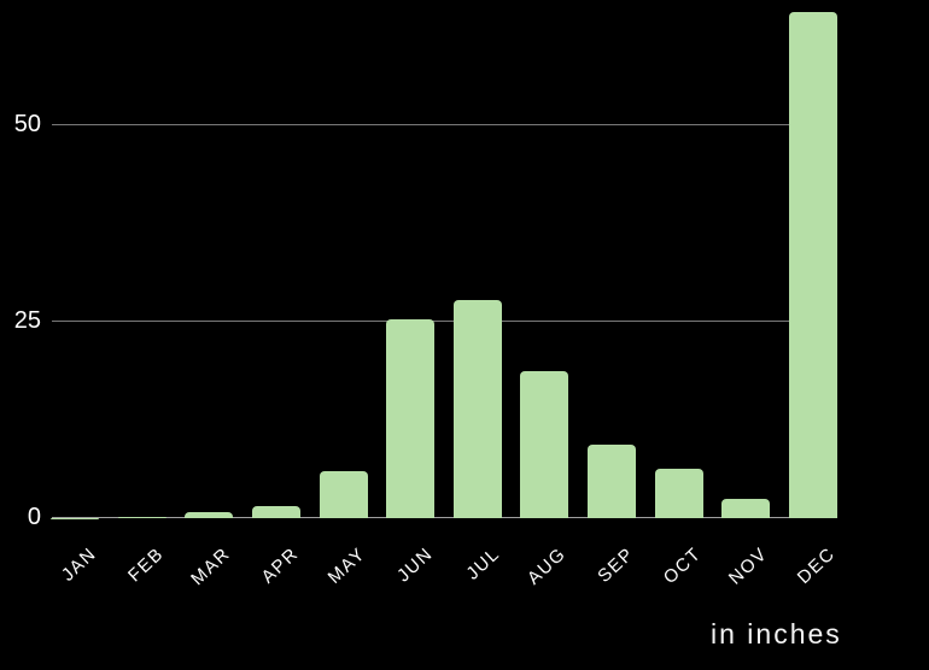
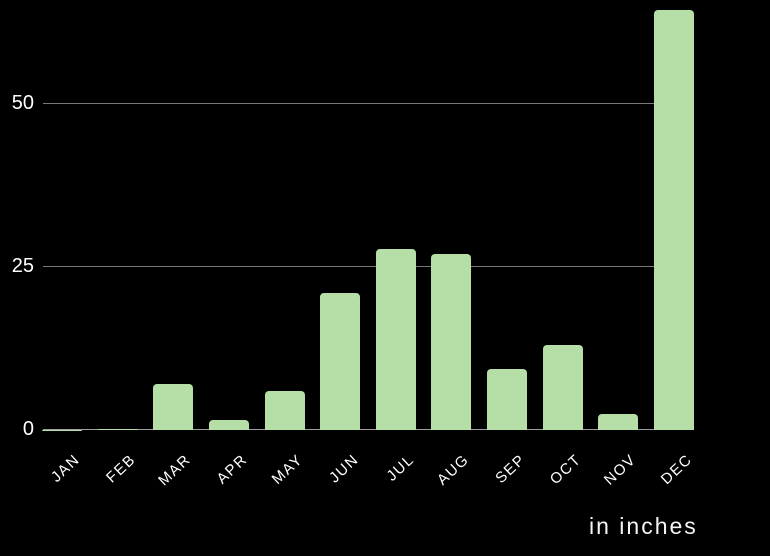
MAR: 1 -> 7
JUN: 25 -> 21
AUG: 19 -> 27
OCT: 6 -> 13
